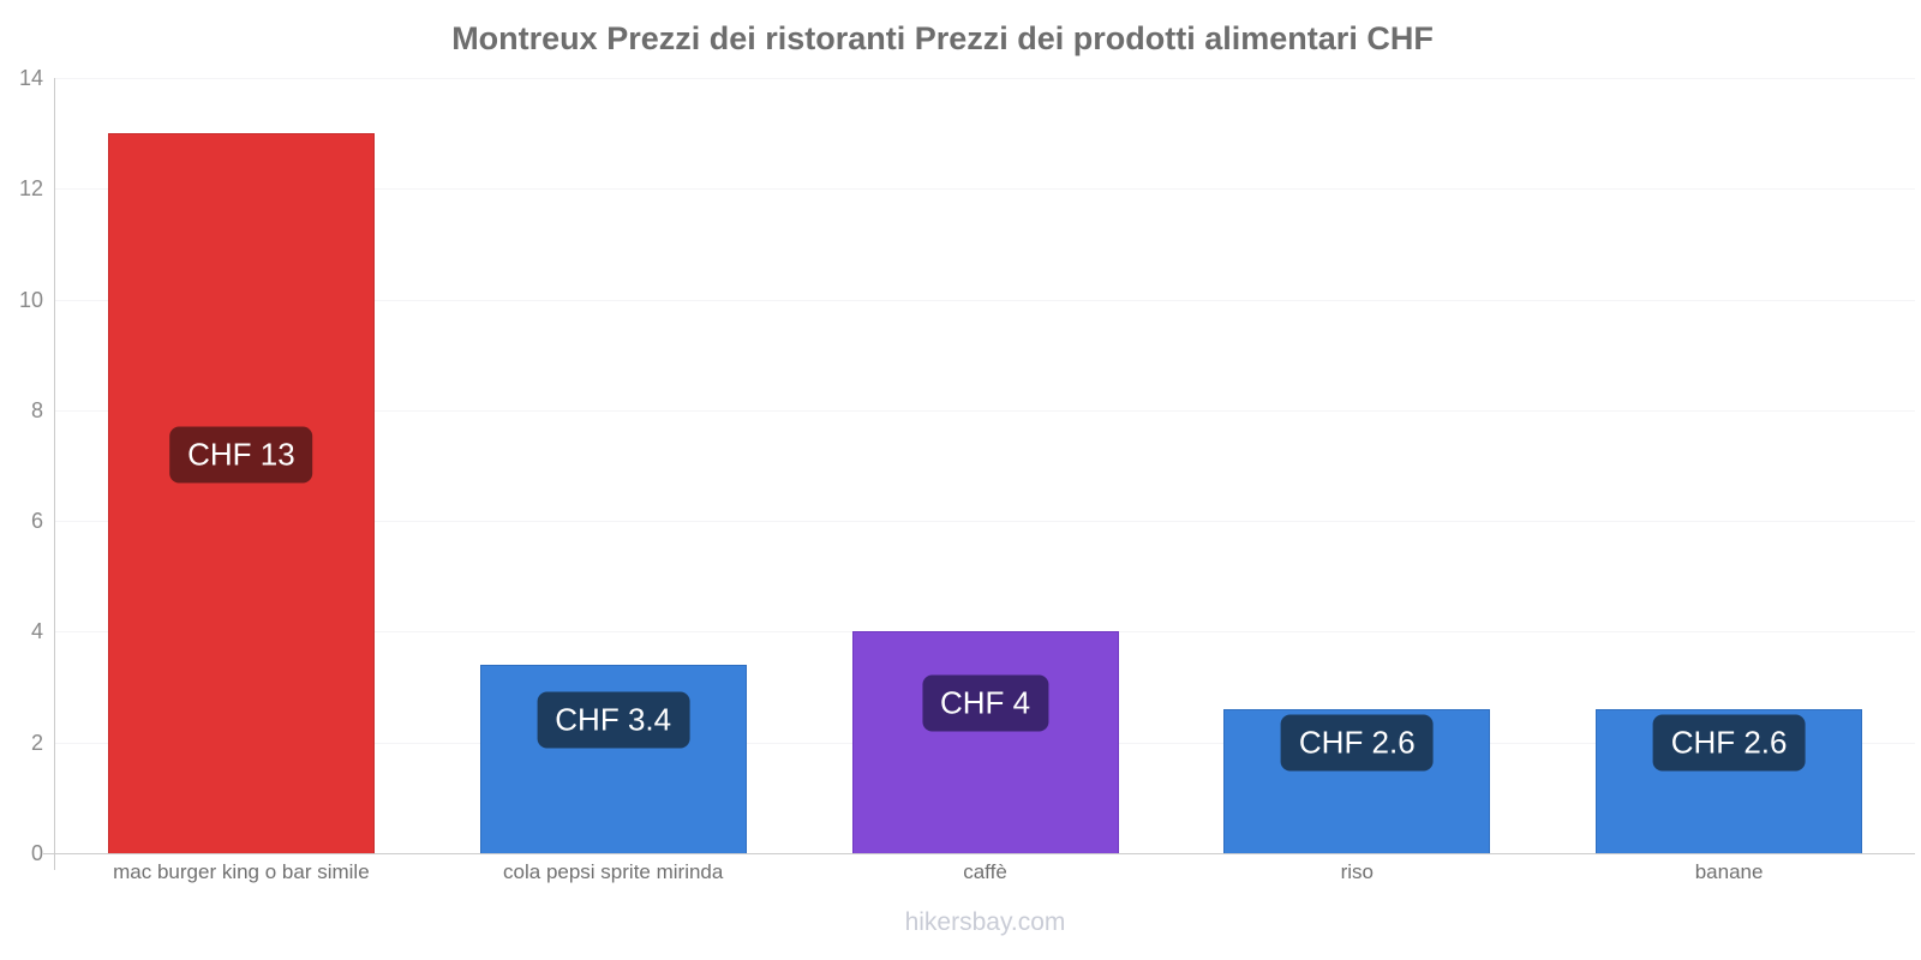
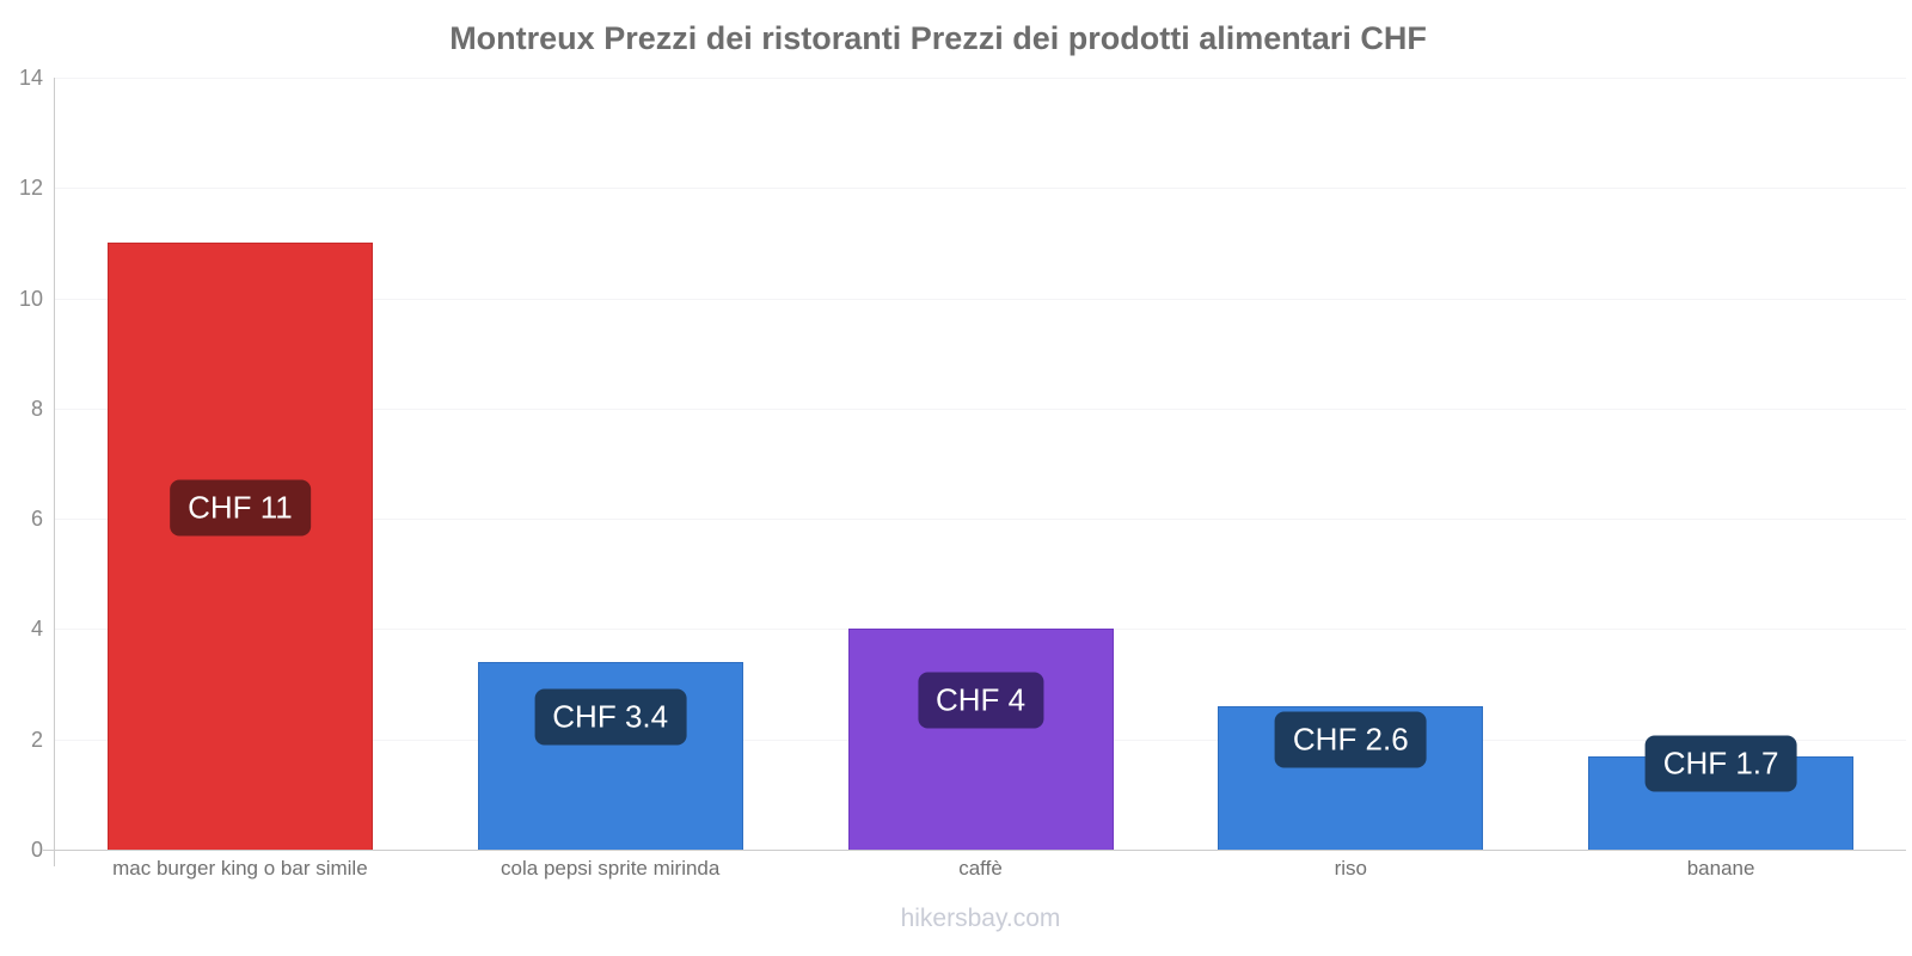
mac burger king o bar simile: 13 -> 11
banane: 2.6 -> 1.7
